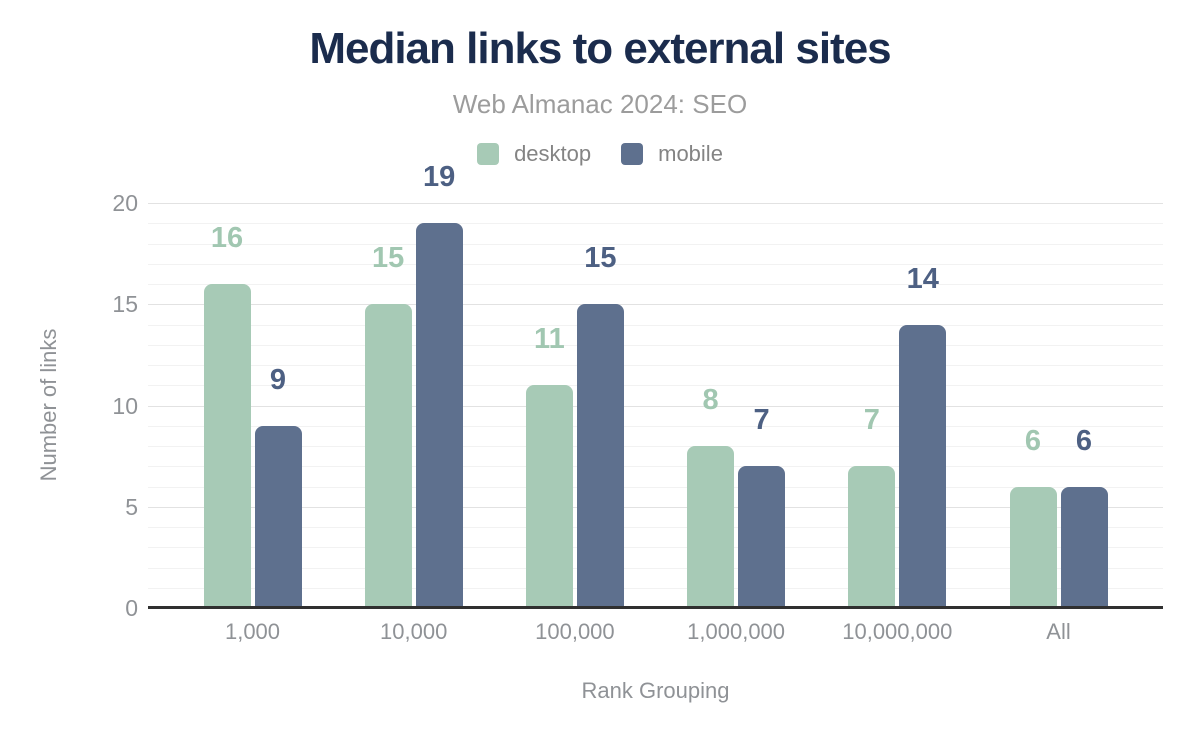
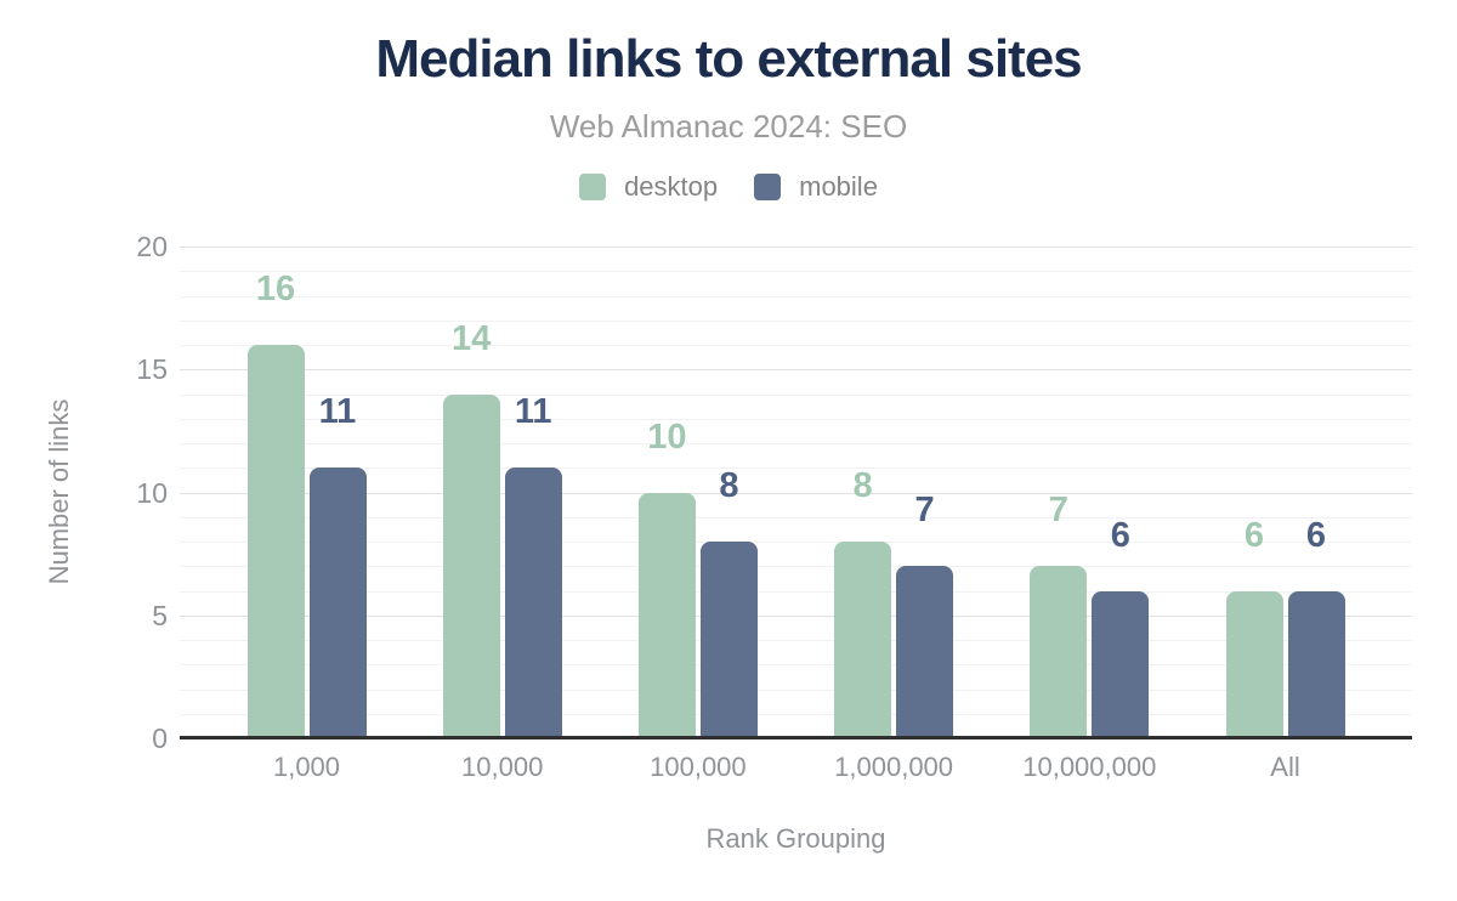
mobile/1,000: 9 -> 11
desktop/10,000: 15 -> 14
mobile/10,000: 19 -> 11
desktop/100,000: 11 -> 10
mobile/100,000: 15 -> 8
mobile/10,000,000: 14 -> 6
